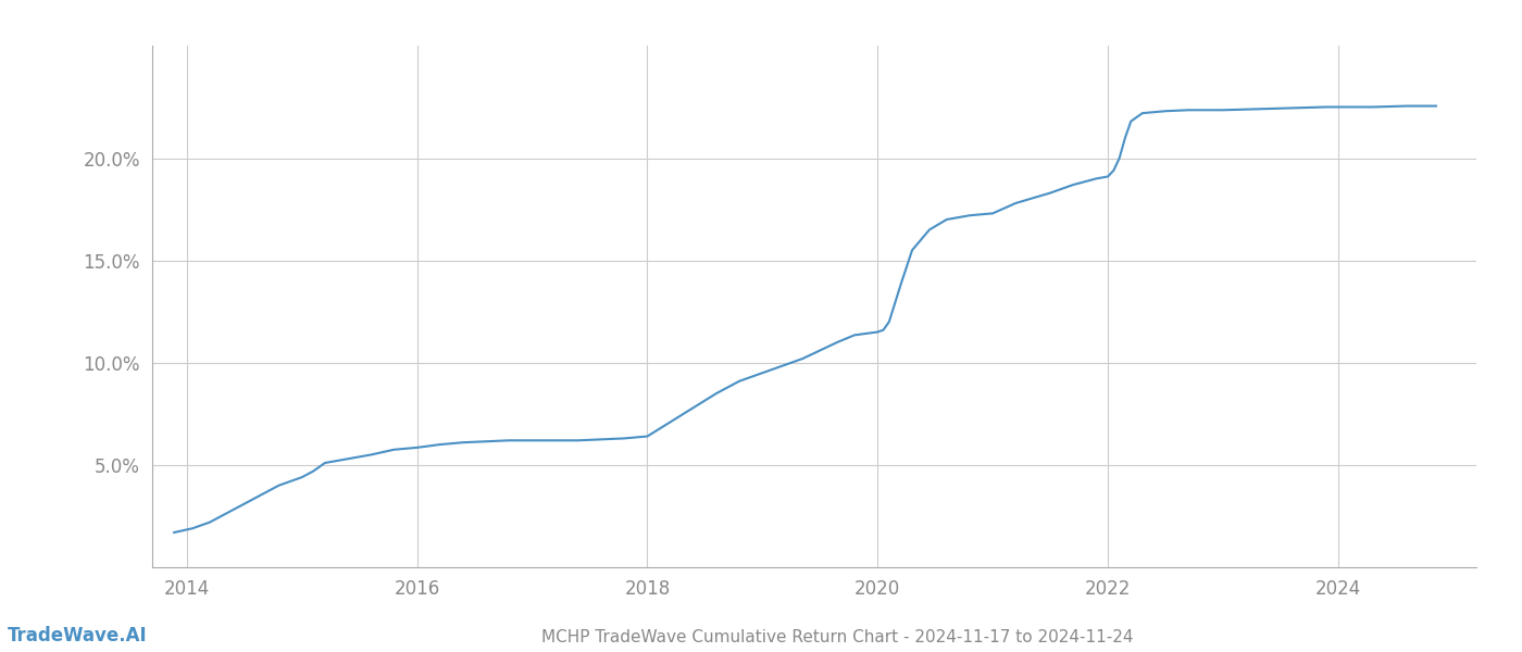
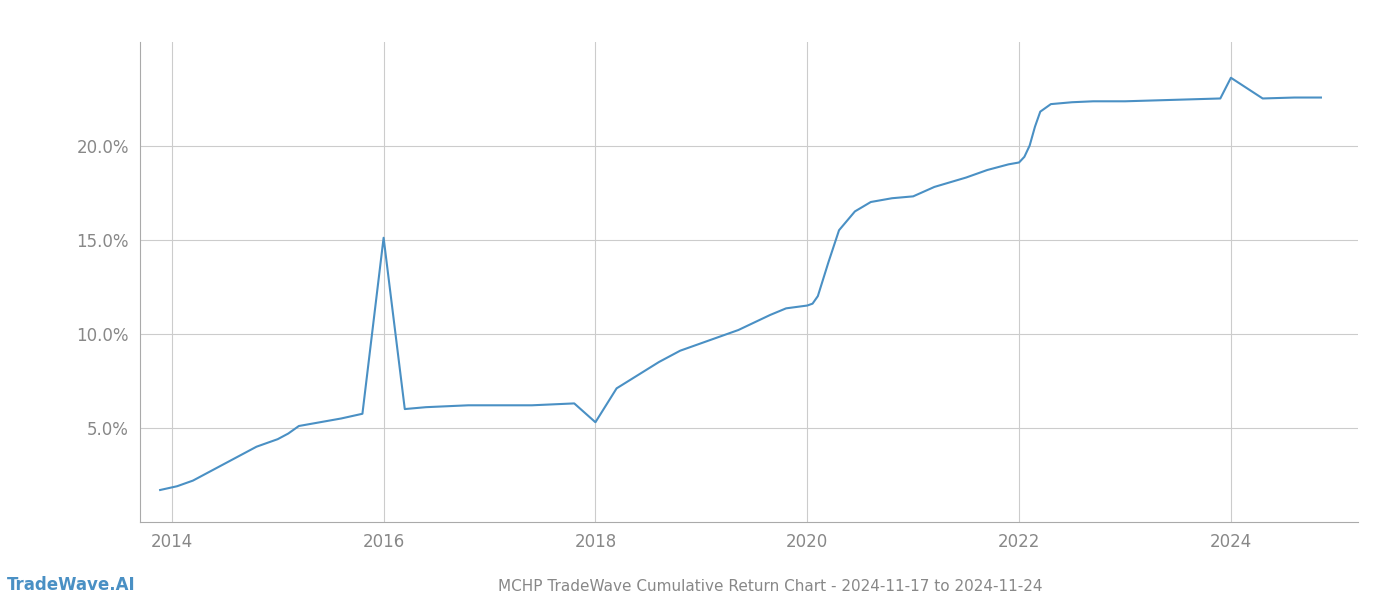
2016: 5.8% -> 15.1%
2018: 6.4% -> 5.3%
2024: 22.5% -> 23.6%
